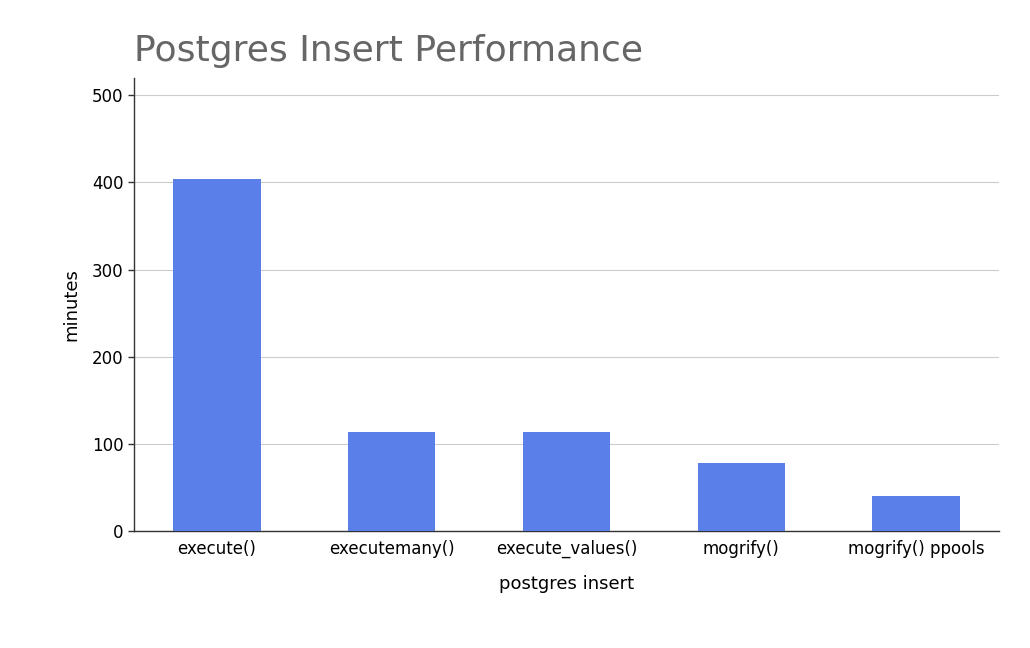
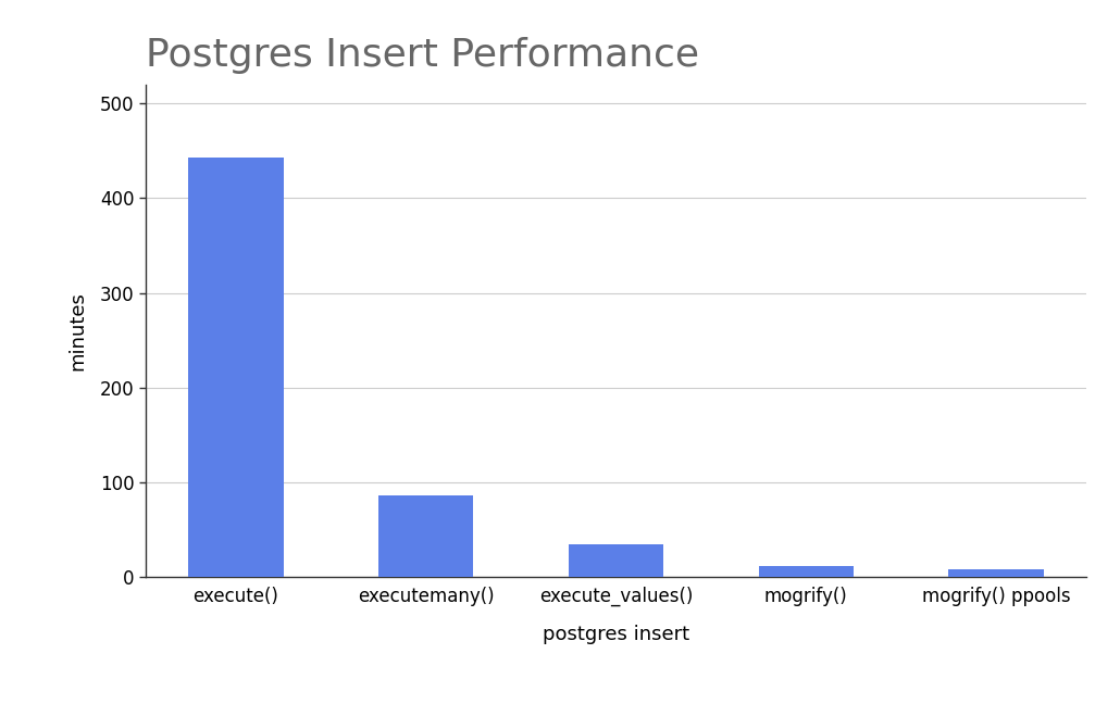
execute(): 404 -> 443
executemany(): 114 -> 86
execute_values(): 114 -> 35
mogrify(): 78 -> 12
mogrify() ppools: 40 -> 8
